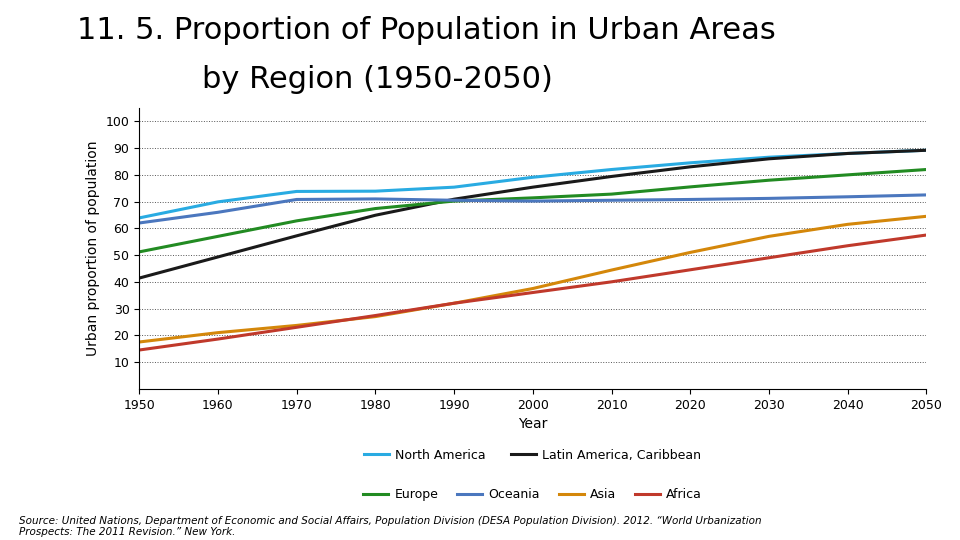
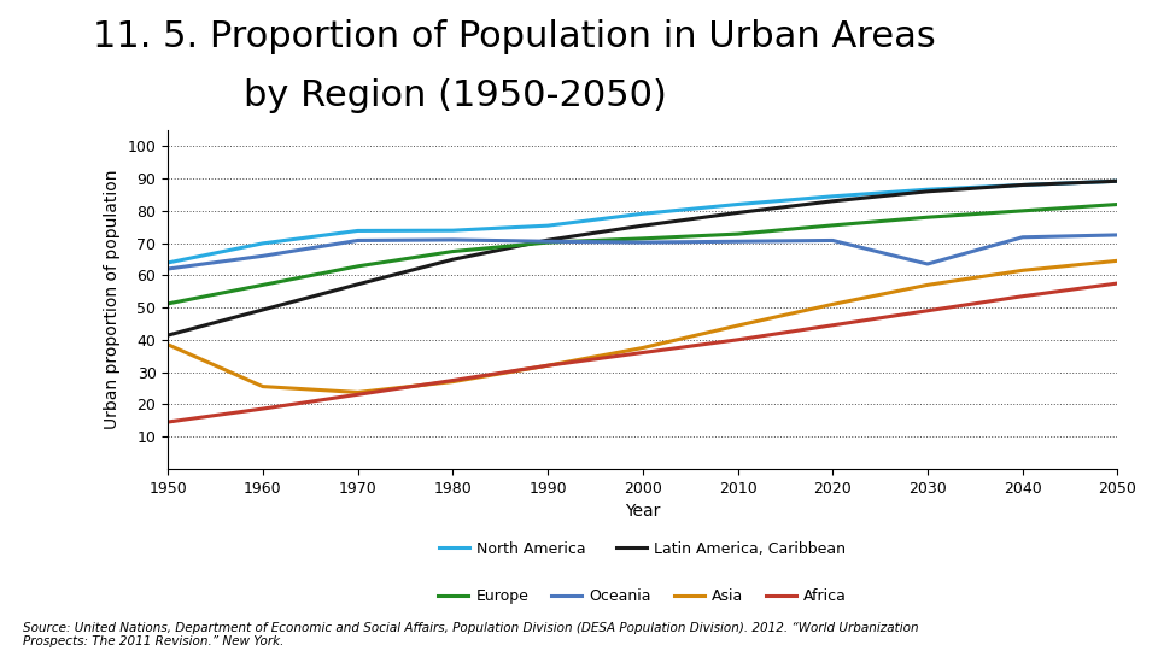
Asia/1950: 17.5 -> 38.5
Asia/1960: 21.0 -> 25.5
Oceania/2030: 71.2 -> 63.5
